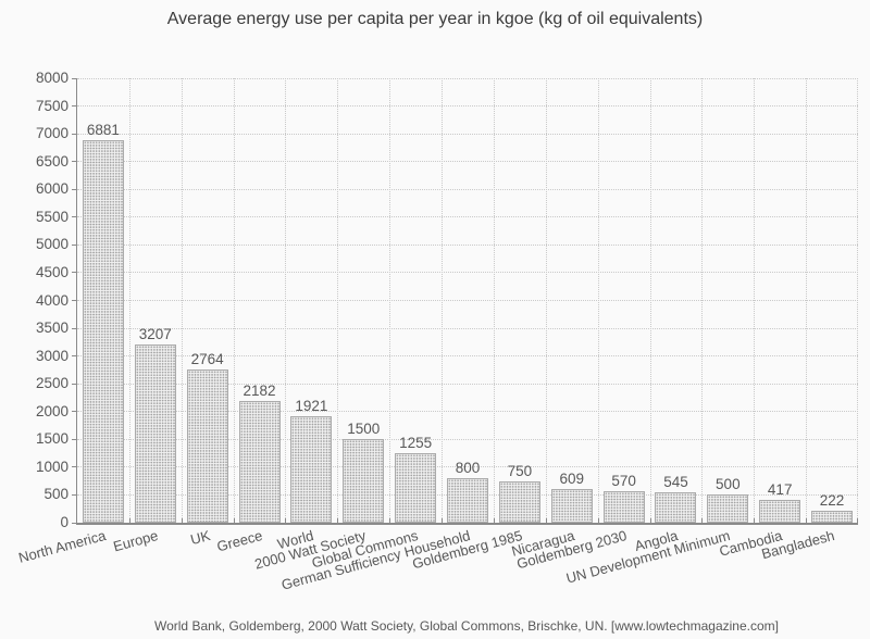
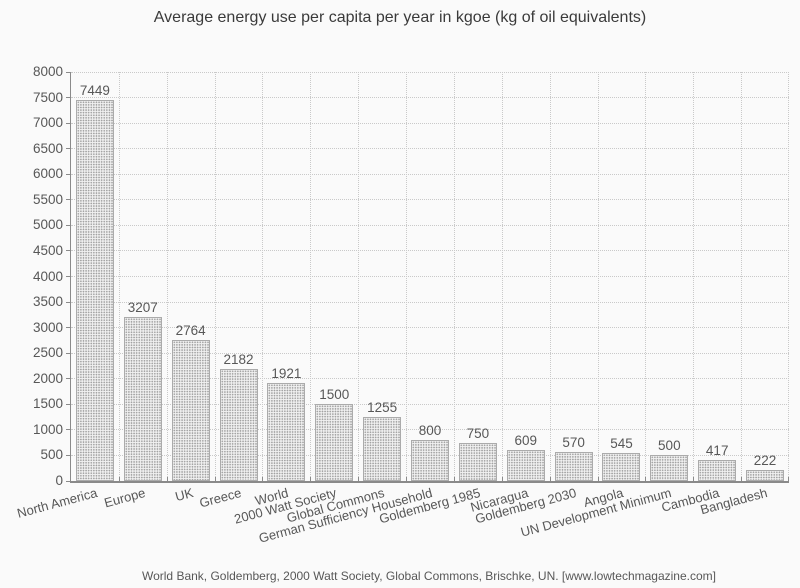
North America: 6881 -> 7449
